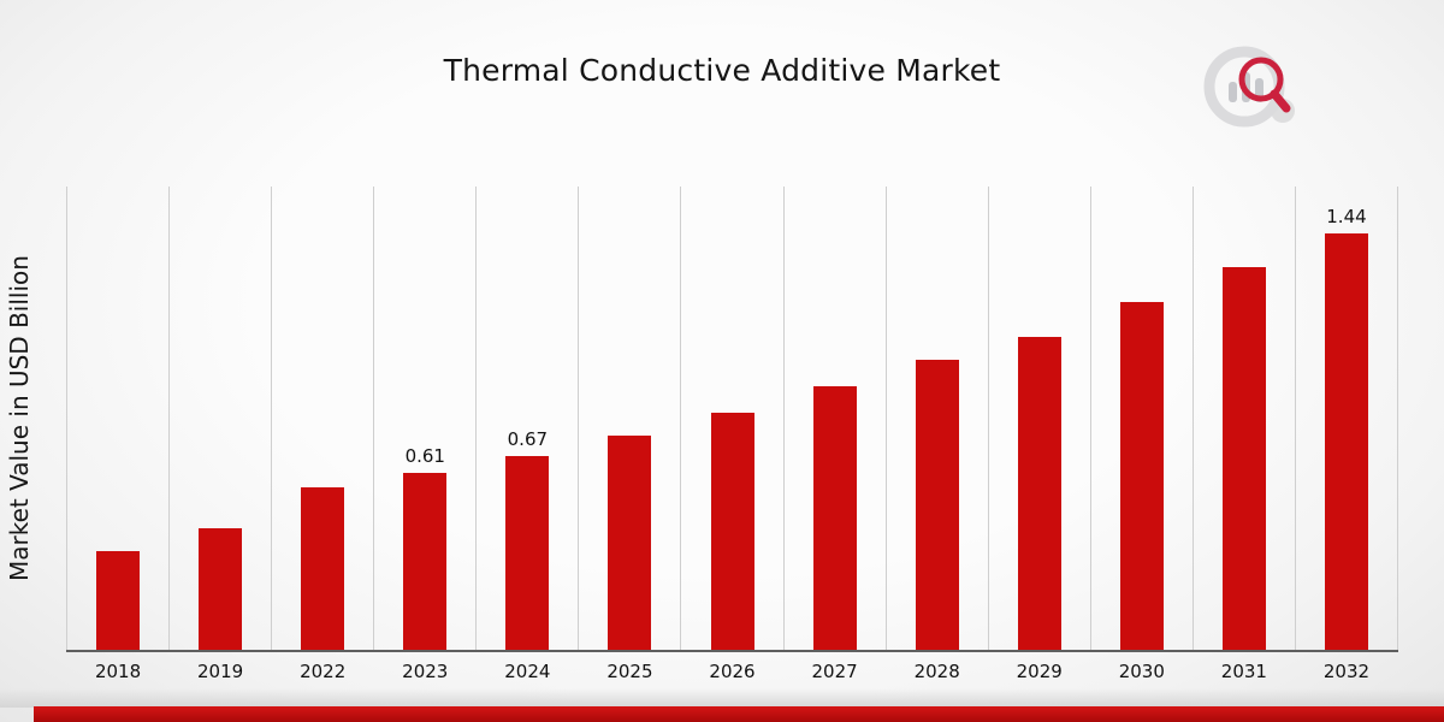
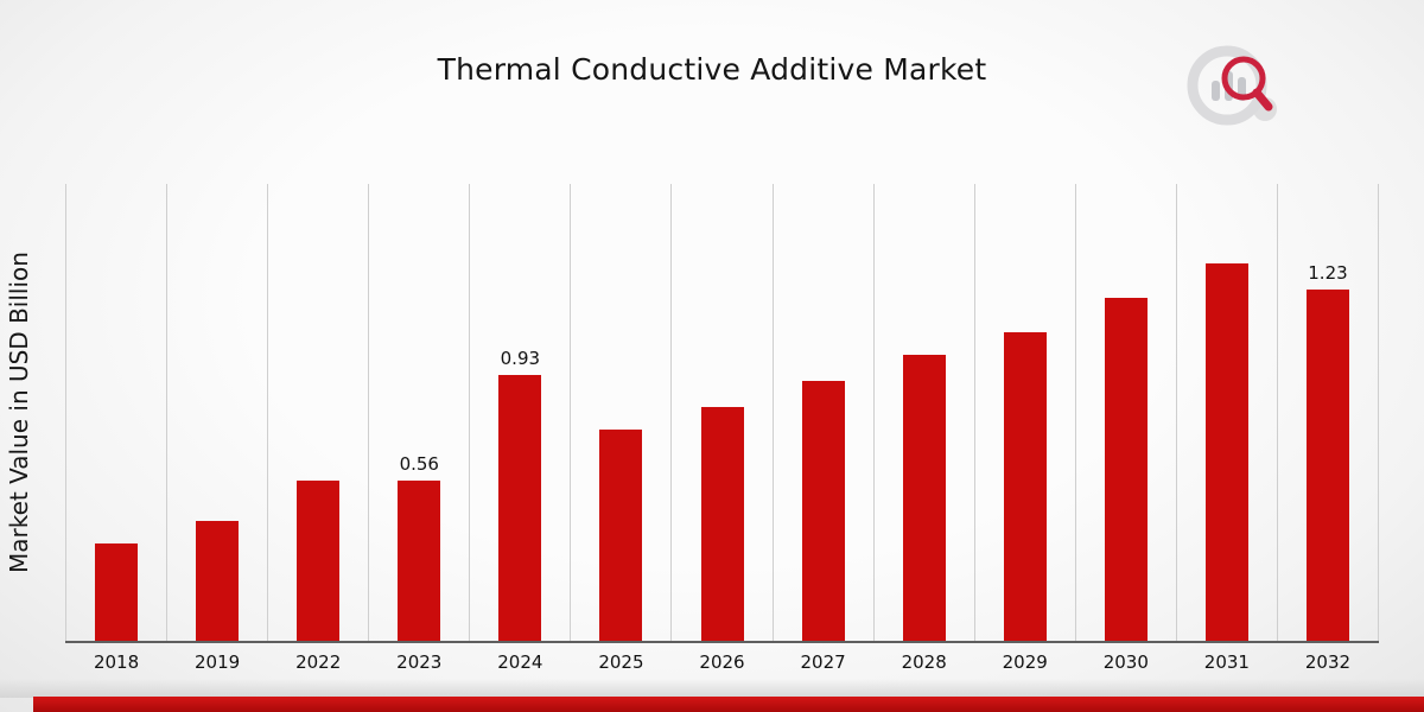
2023: 0.61 -> 0.56
2024: 0.67 -> 0.93
2032: 1.44 -> 1.23
